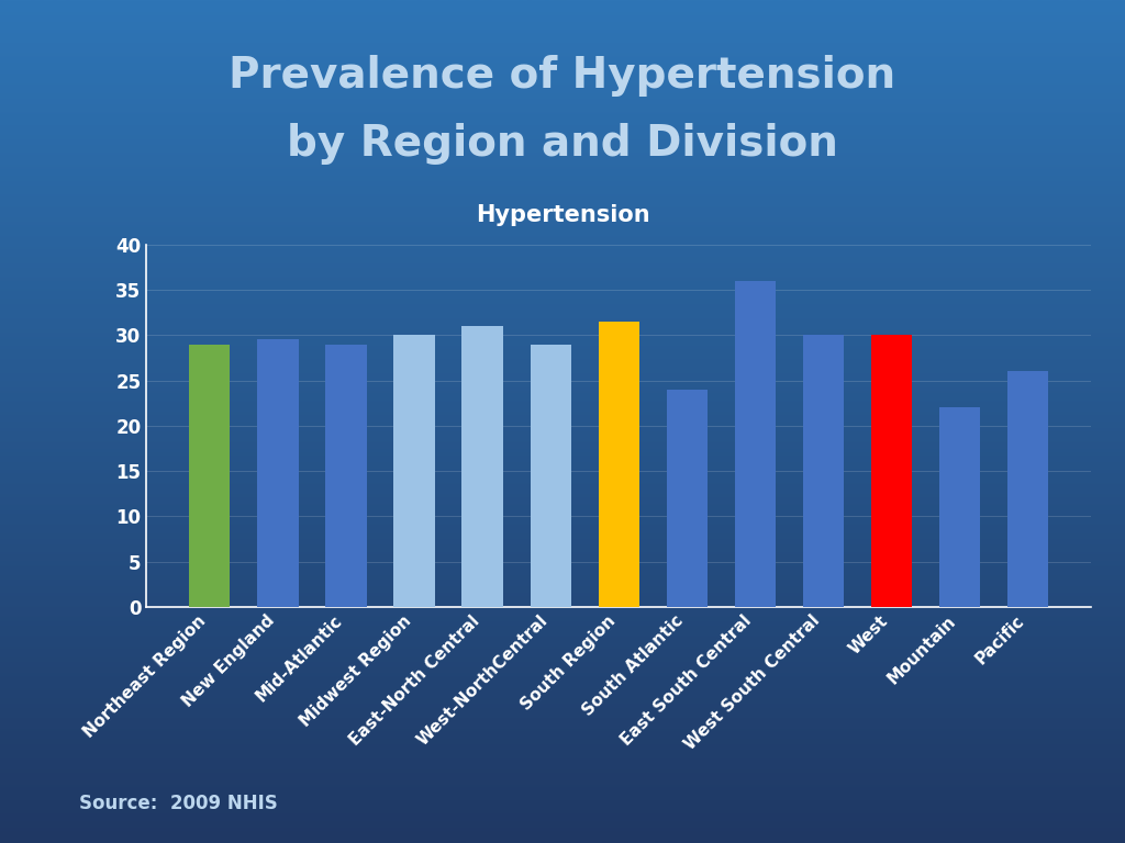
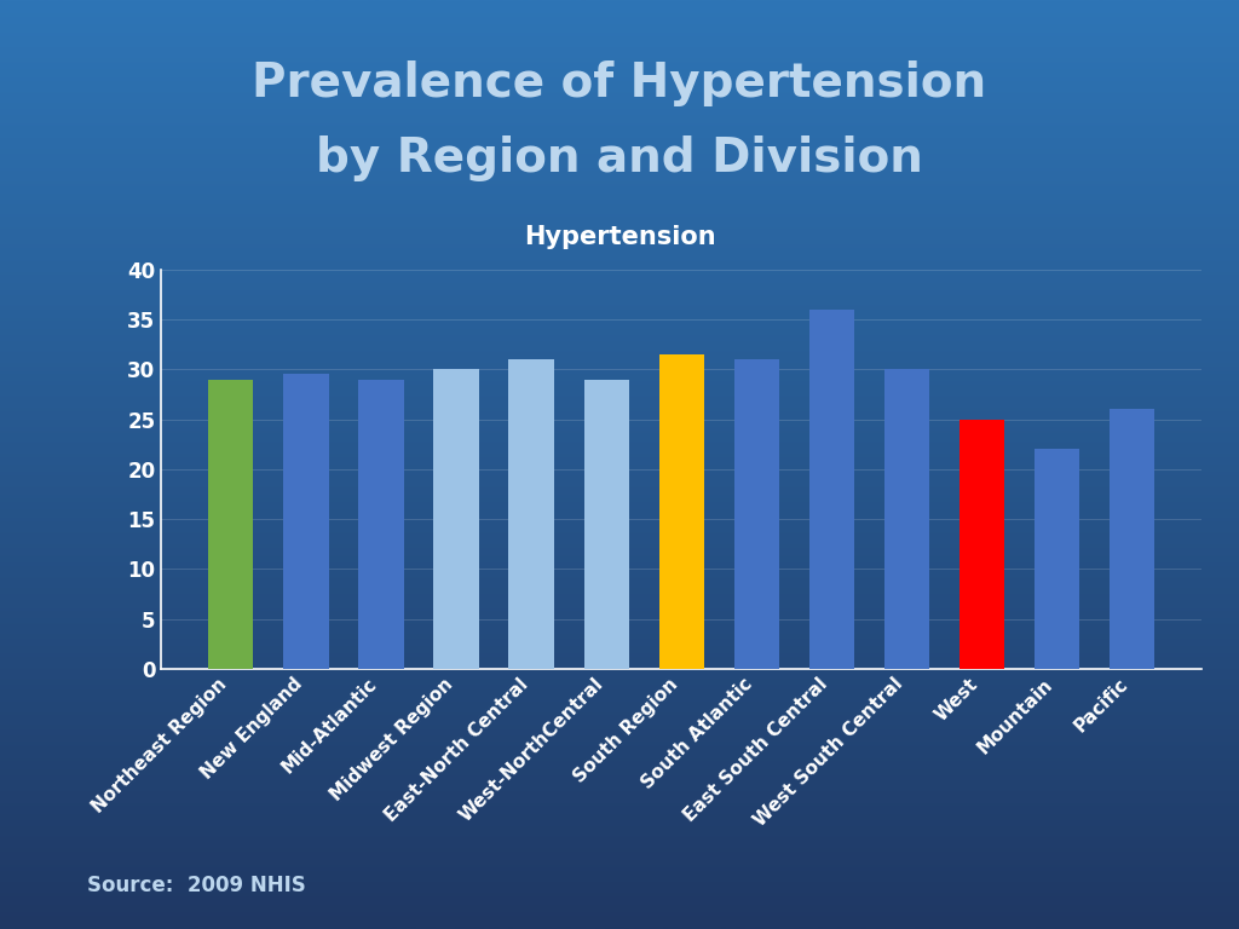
South Atlantic: 24.0 -> 31.0
West: 30.0 -> 25.0
